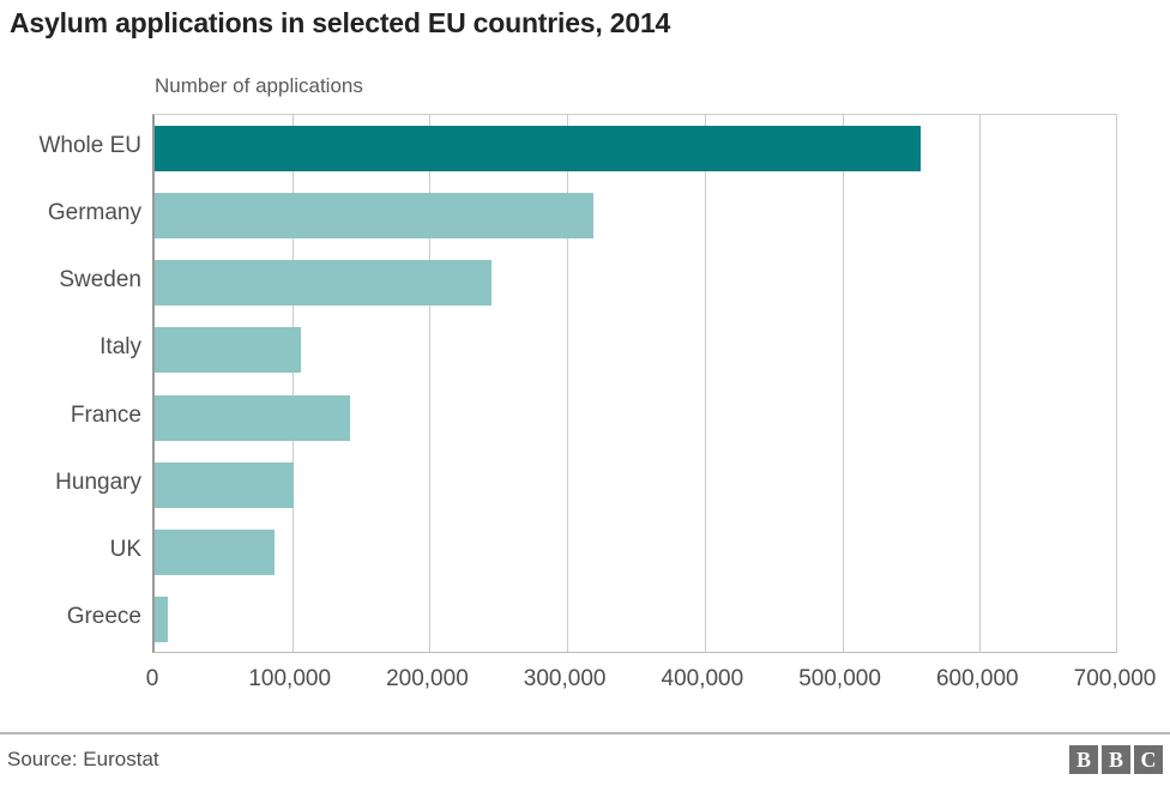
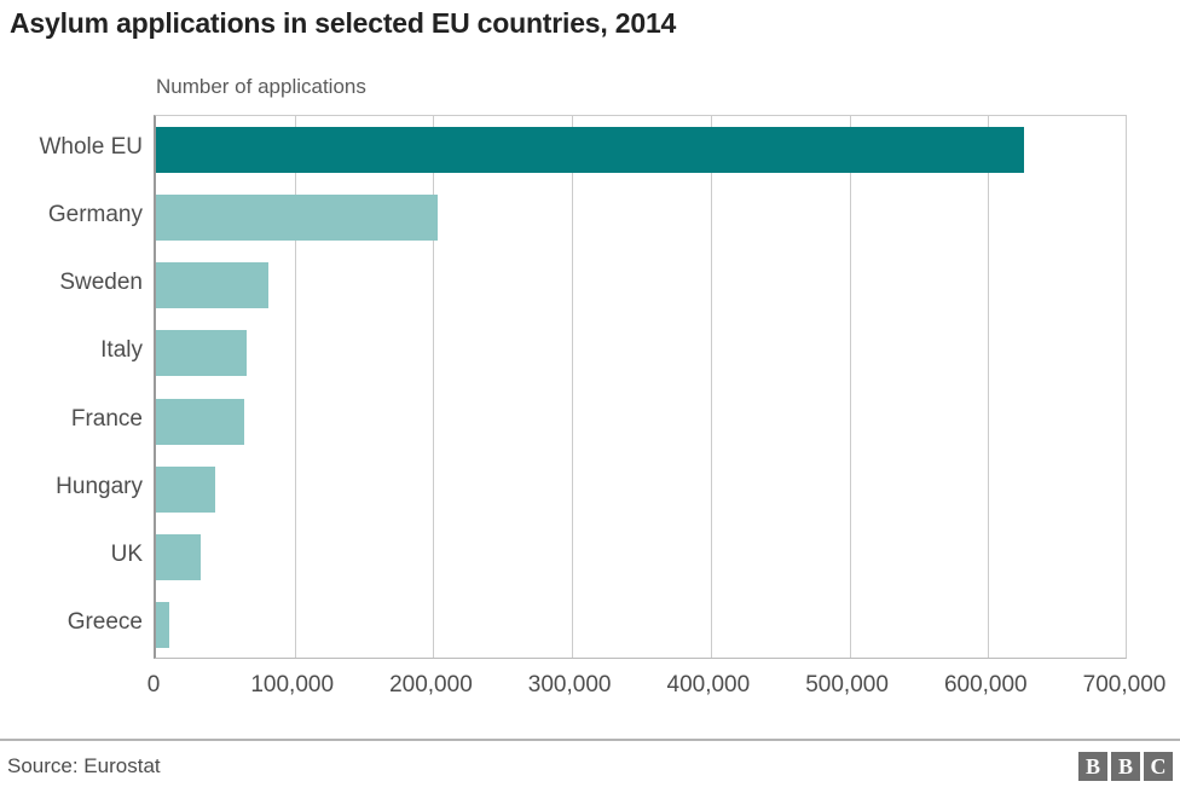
Whole EU: 557000 -> 626000
Germany: 319000 -> 203000
Sweden: 245000 -> 81000
Italy: 106000 -> 65000
France: 142000 -> 64000
Hungary: 101000 -> 43000
UK: 87000 -> 32000
